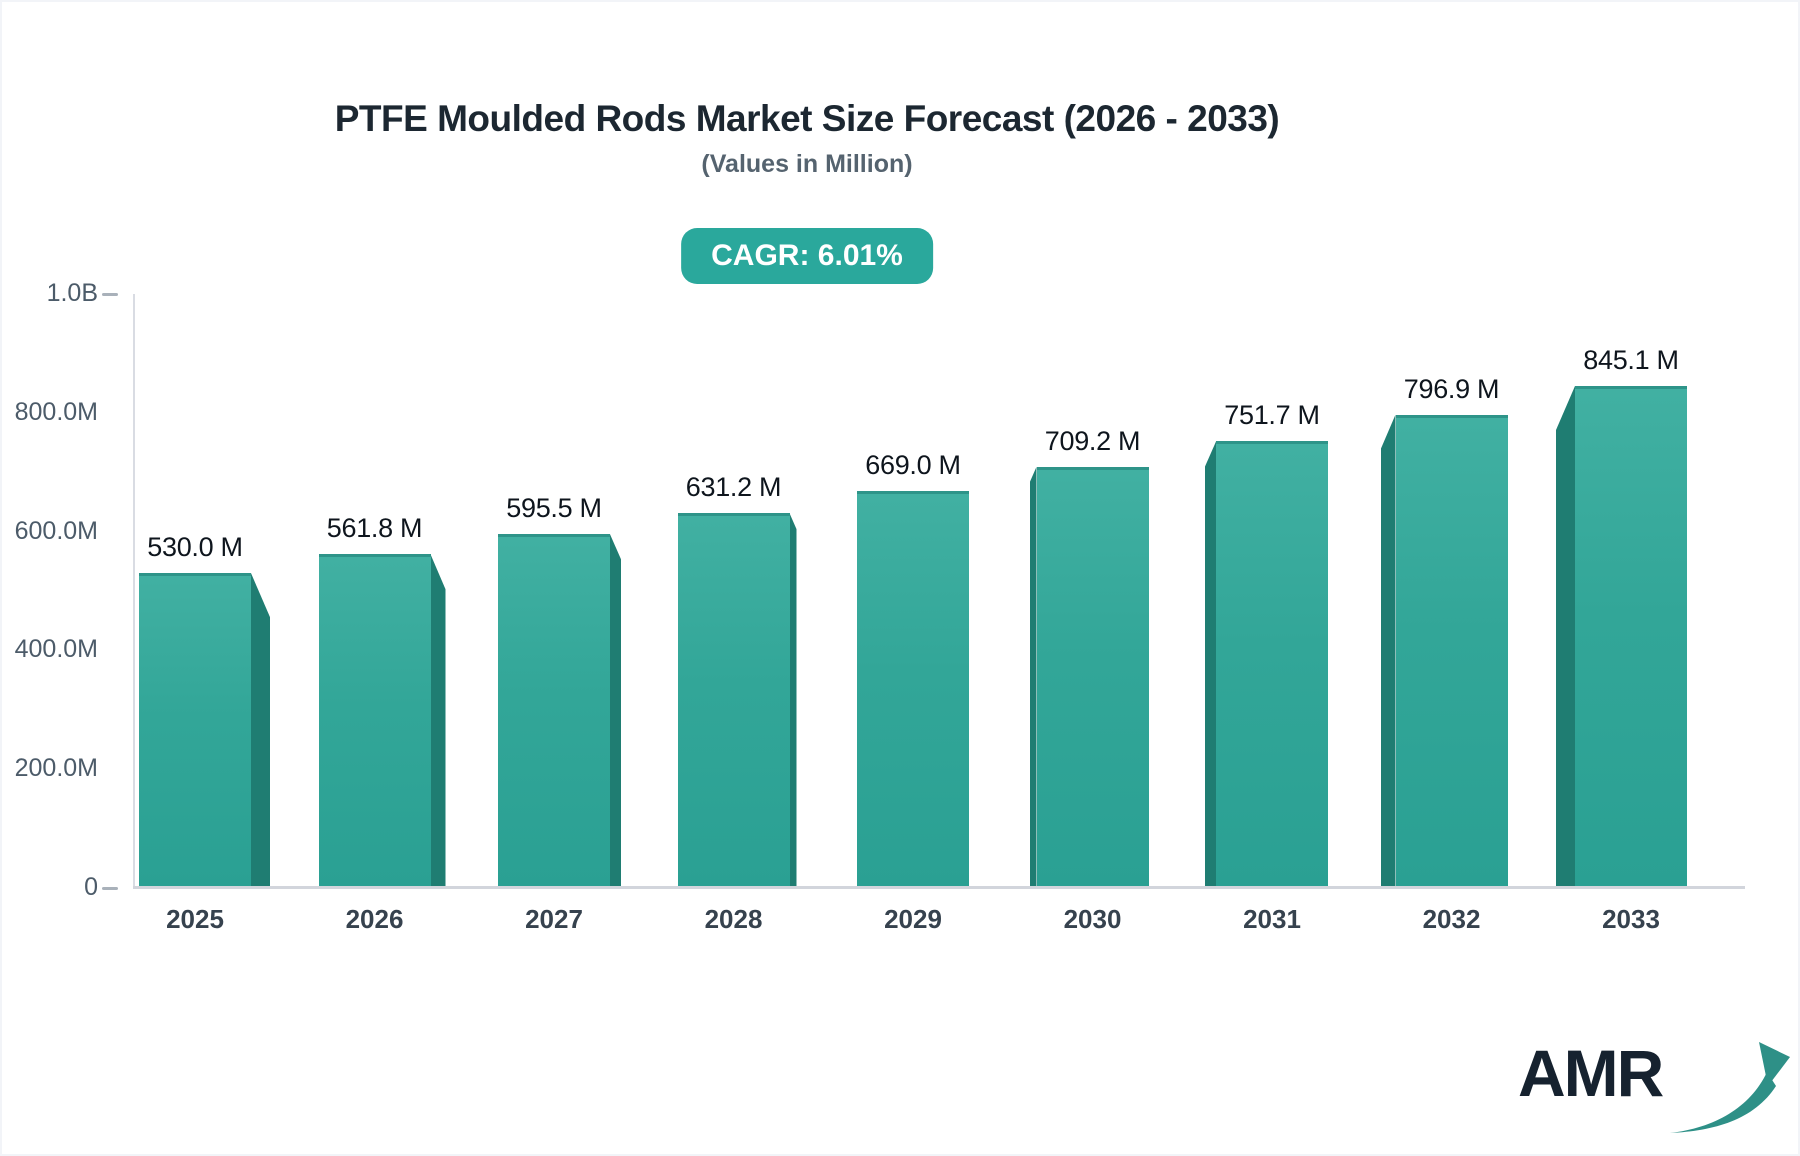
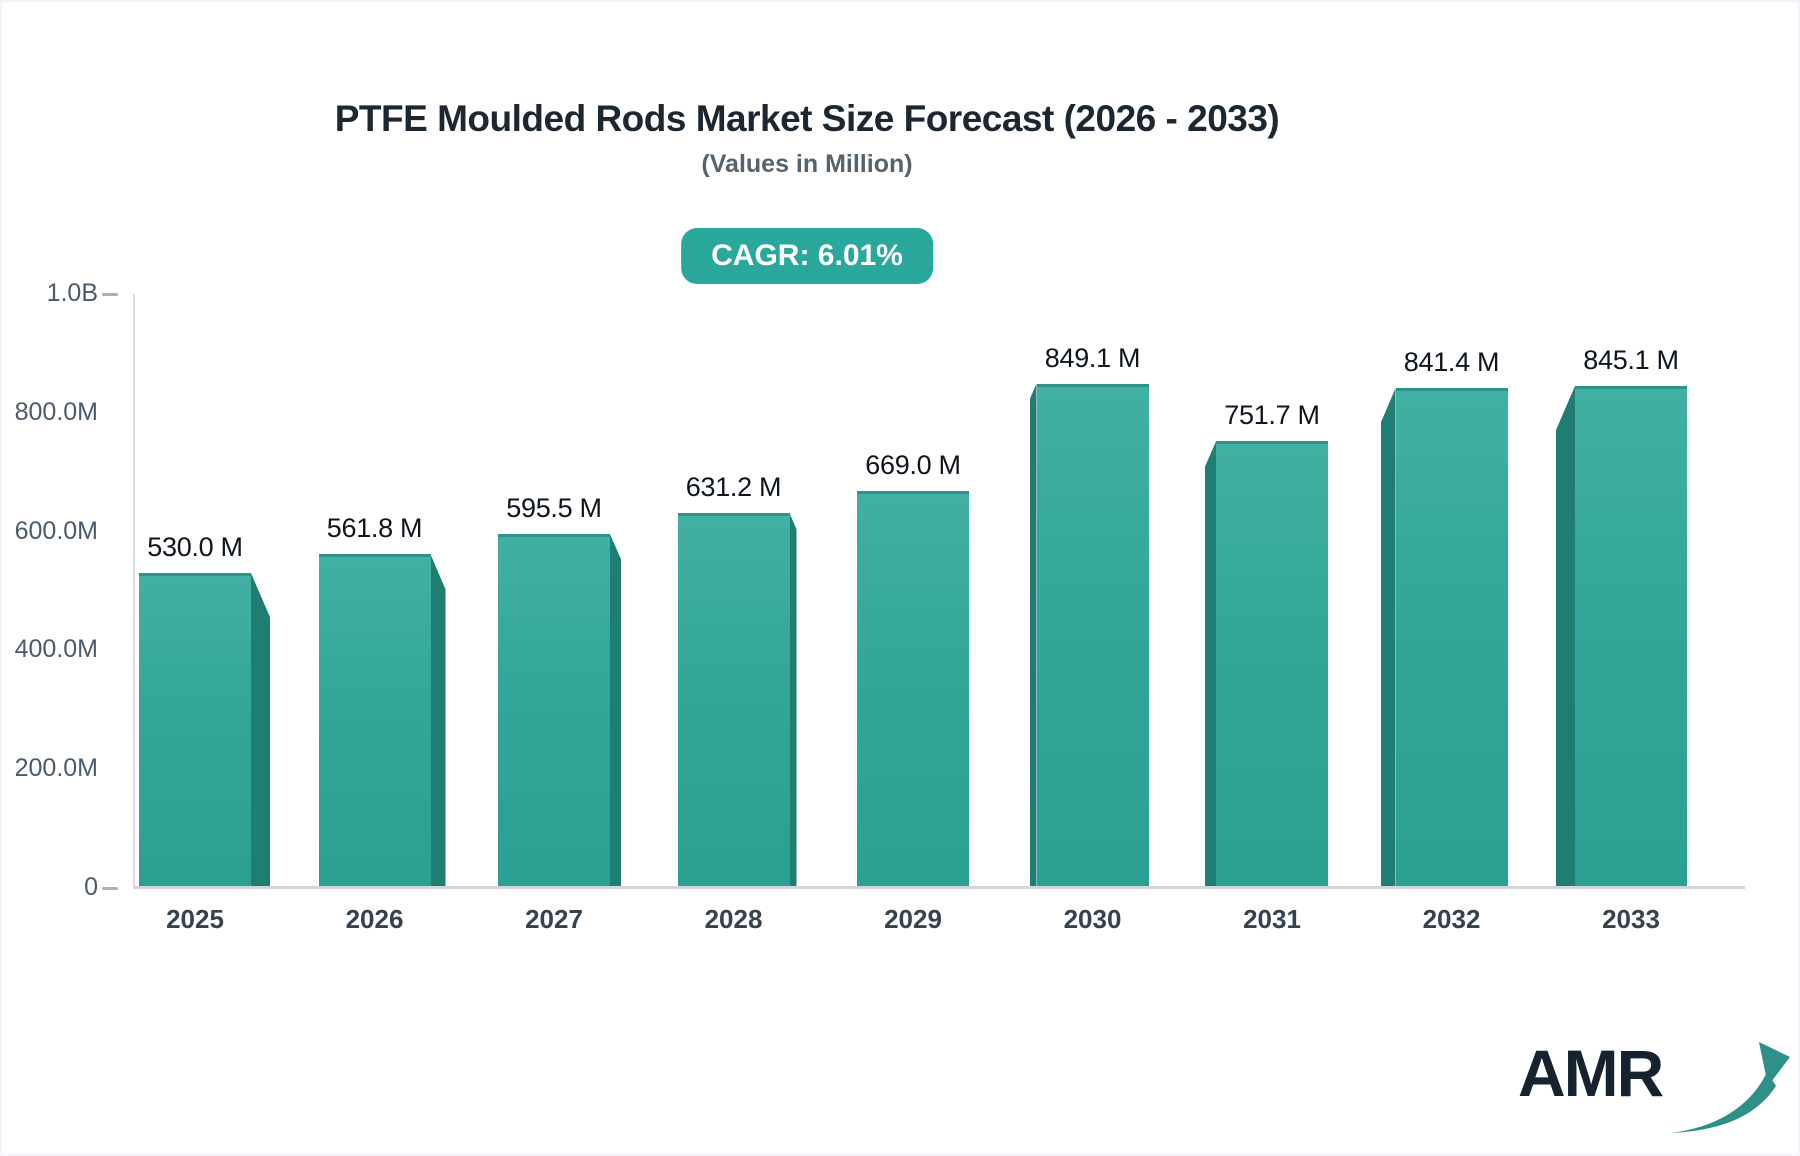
2030: 709.2 -> 849.1
2032: 796.9 -> 841.4
